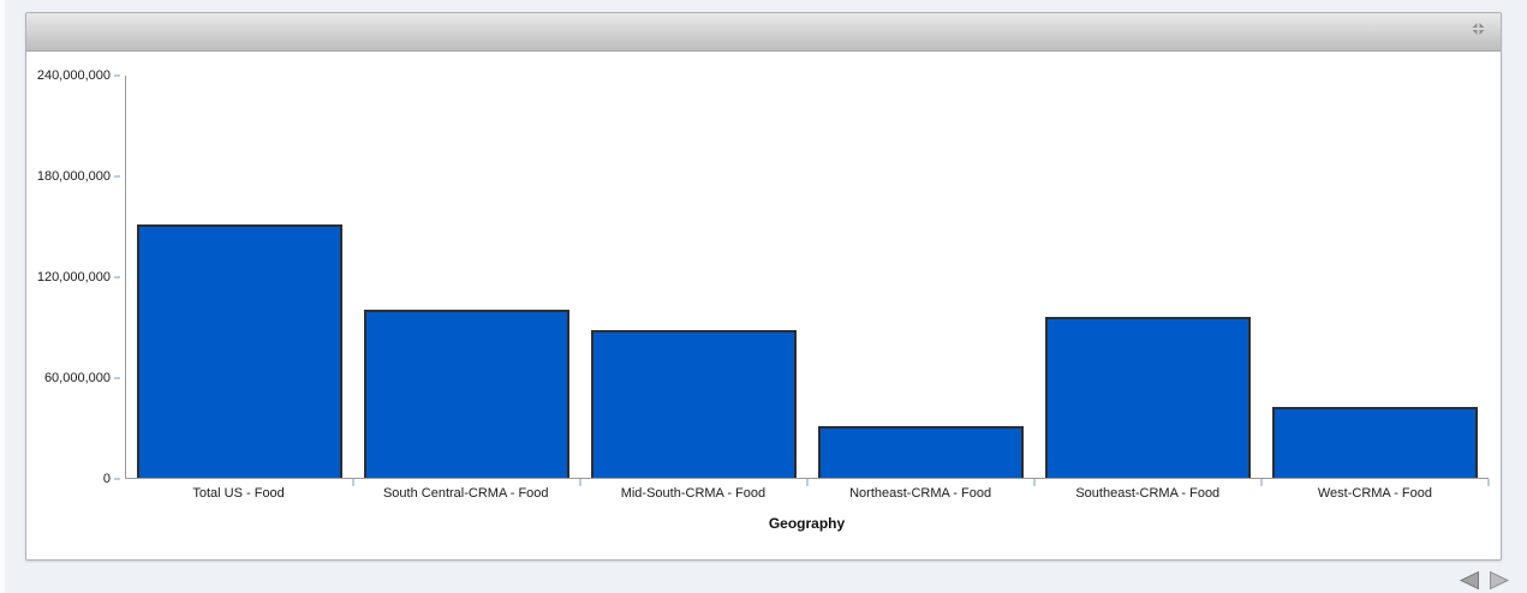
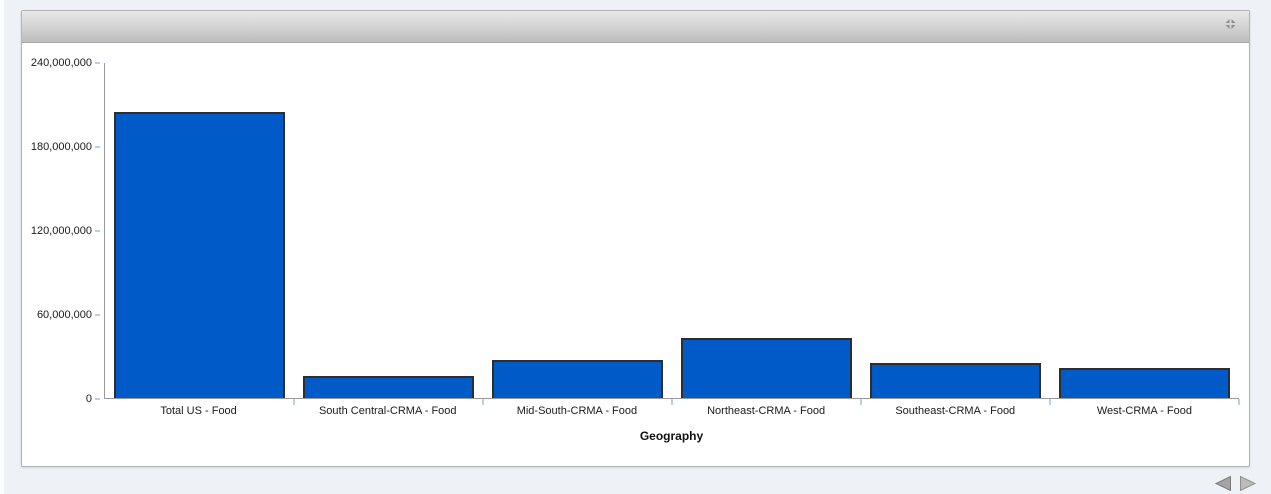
Total US - Food: 151000000 -> 205000000
South Central-CRMA - Food: 100000000 -> 16000000
Mid-South-CRMA - Food: 88000000 -> 27000000
Northeast-CRMA - Food: 31000000 -> 43000000
Southeast-CRMA - Food: 96000000 -> 25000000
West-CRMA - Food: 42000000 -> 22000000
